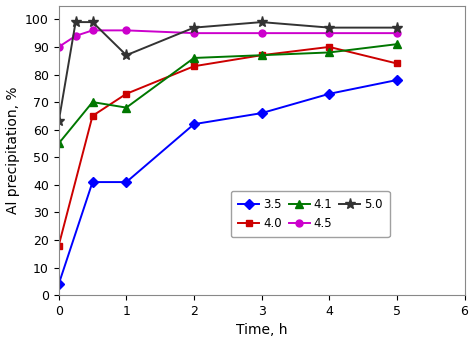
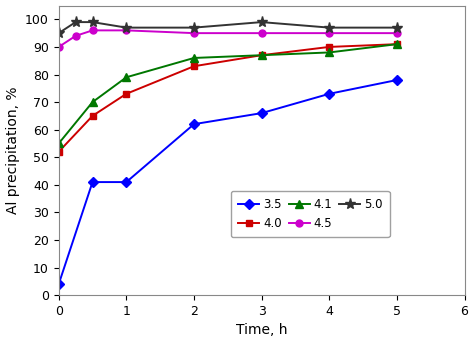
4.0/0: 18 -> 52
5.0/0: 63 -> 95
4.1/1: 68 -> 79
5.0/1: 87 -> 97
4.0/5: 84 -> 91
